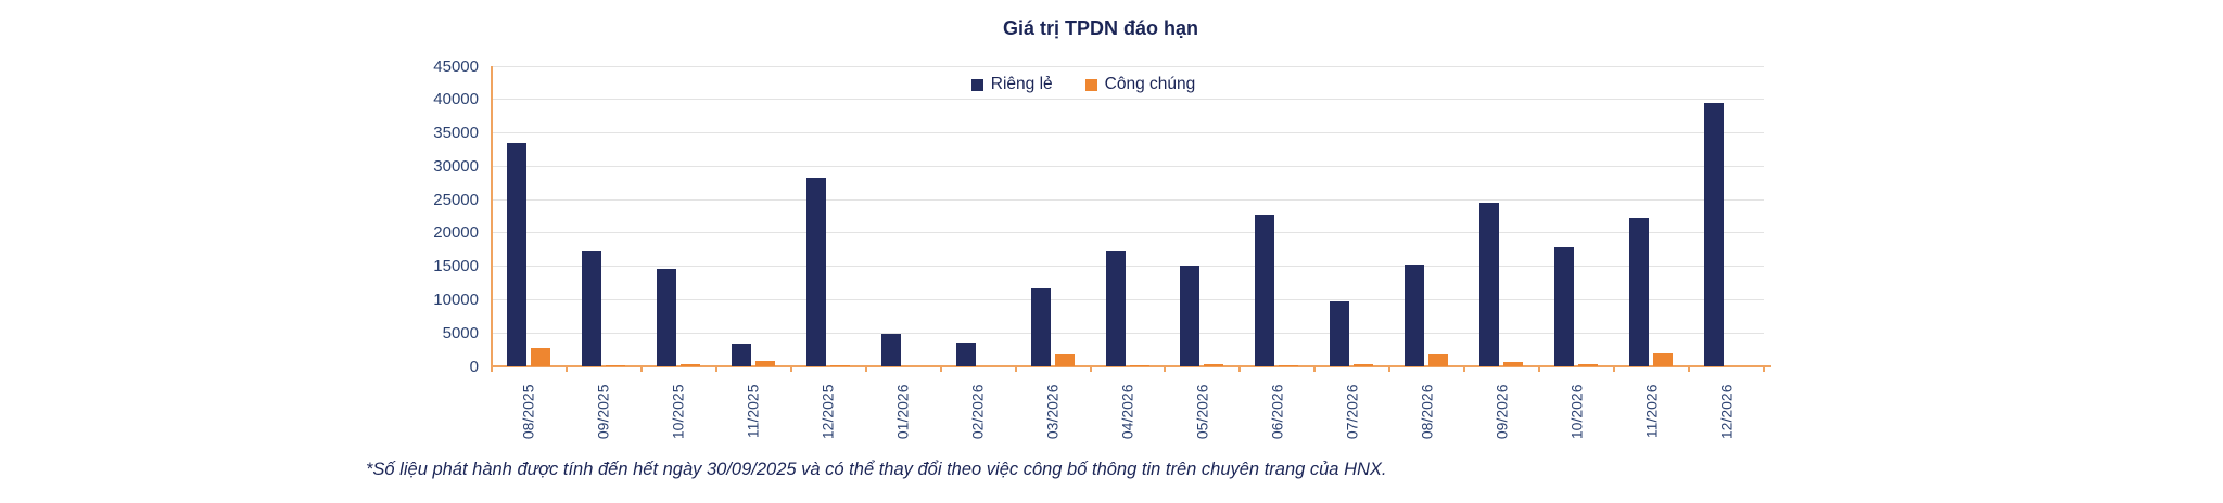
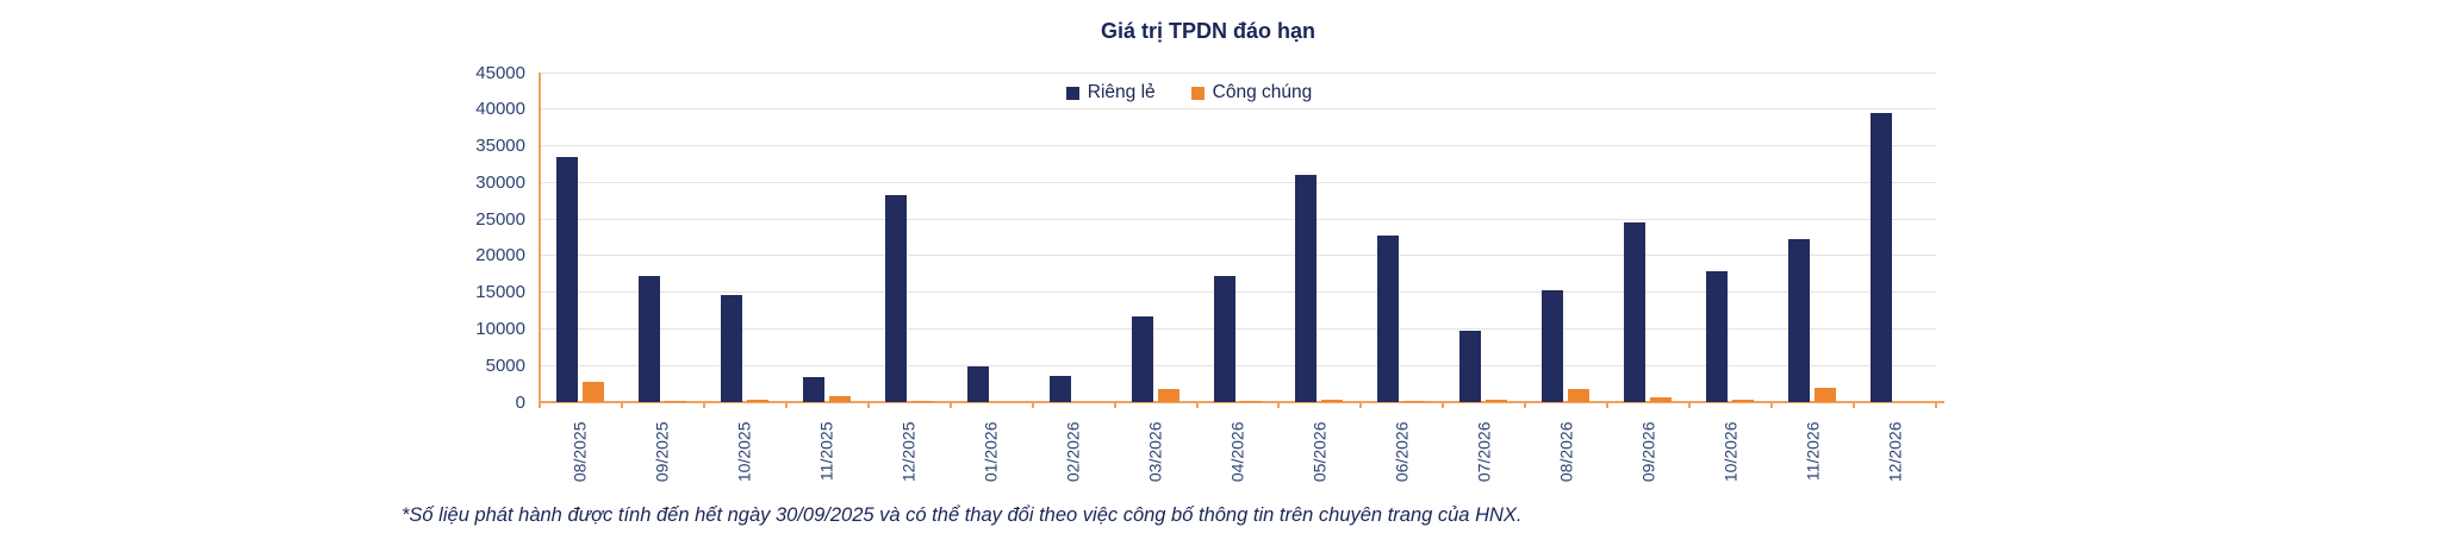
Riêng lẻ/05/2026: 15000 -> 31000
